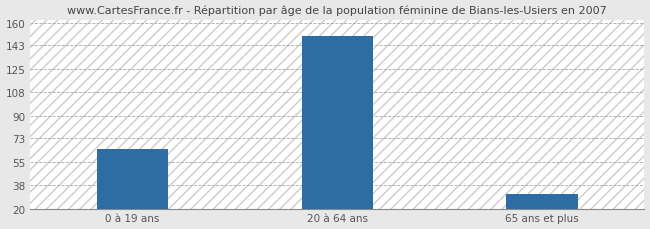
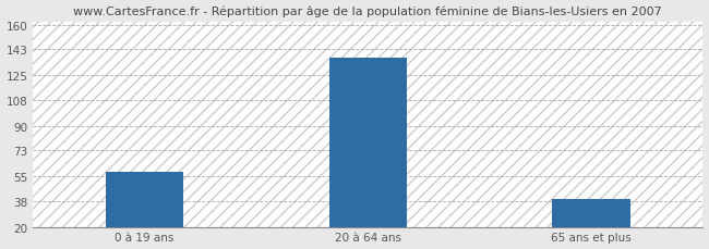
0 à 19 ans: 65 -> 58
20 à 64 ans: 150 -> 137
65 ans et plus: 31 -> 39
